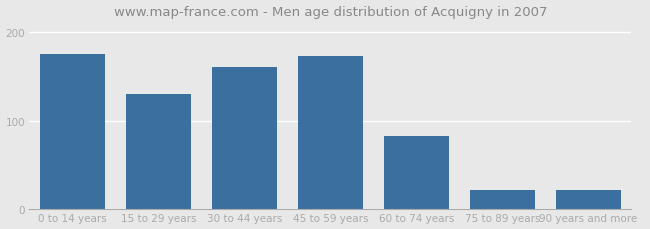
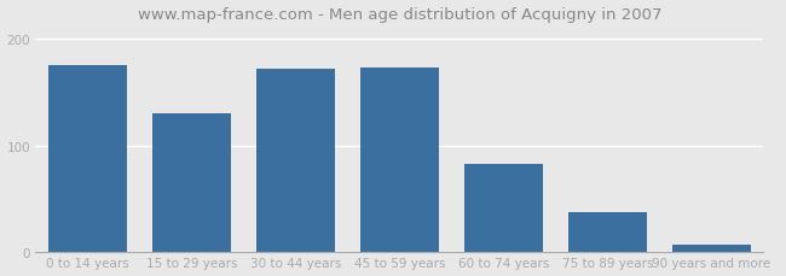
30 to 44 years: 160 -> 172
75 to 89 years: 22 -> 38
90 years and more: 22 -> 7
